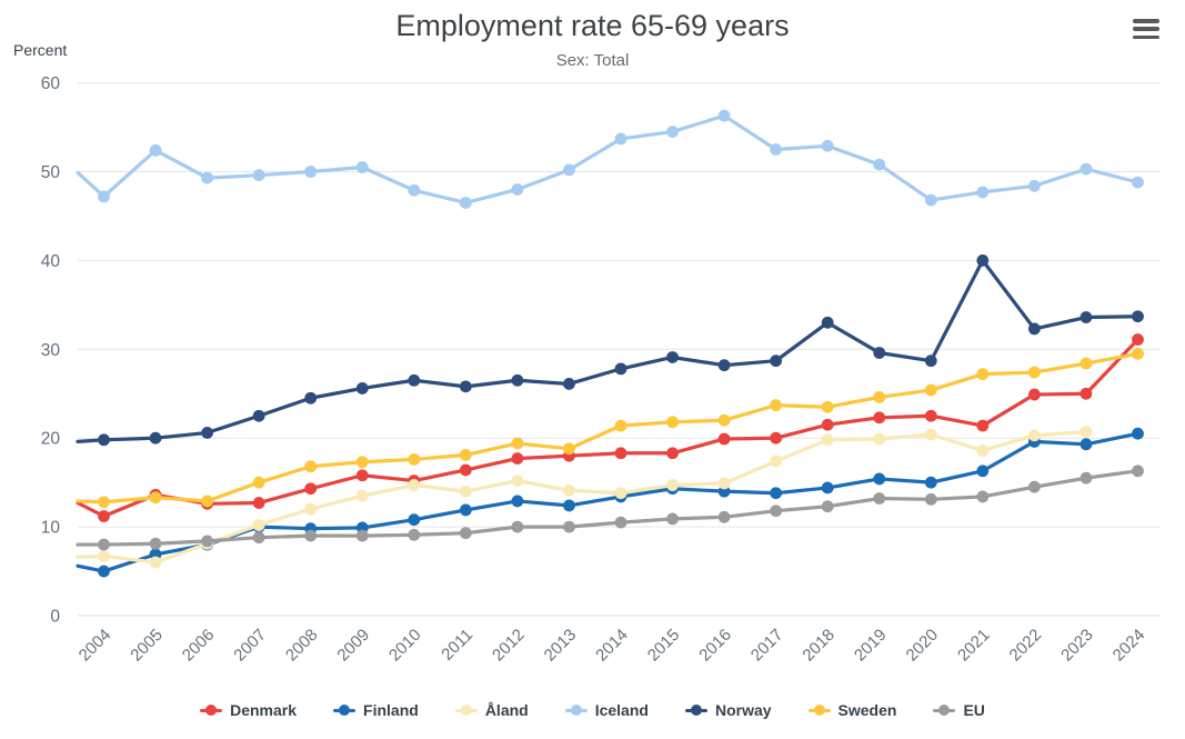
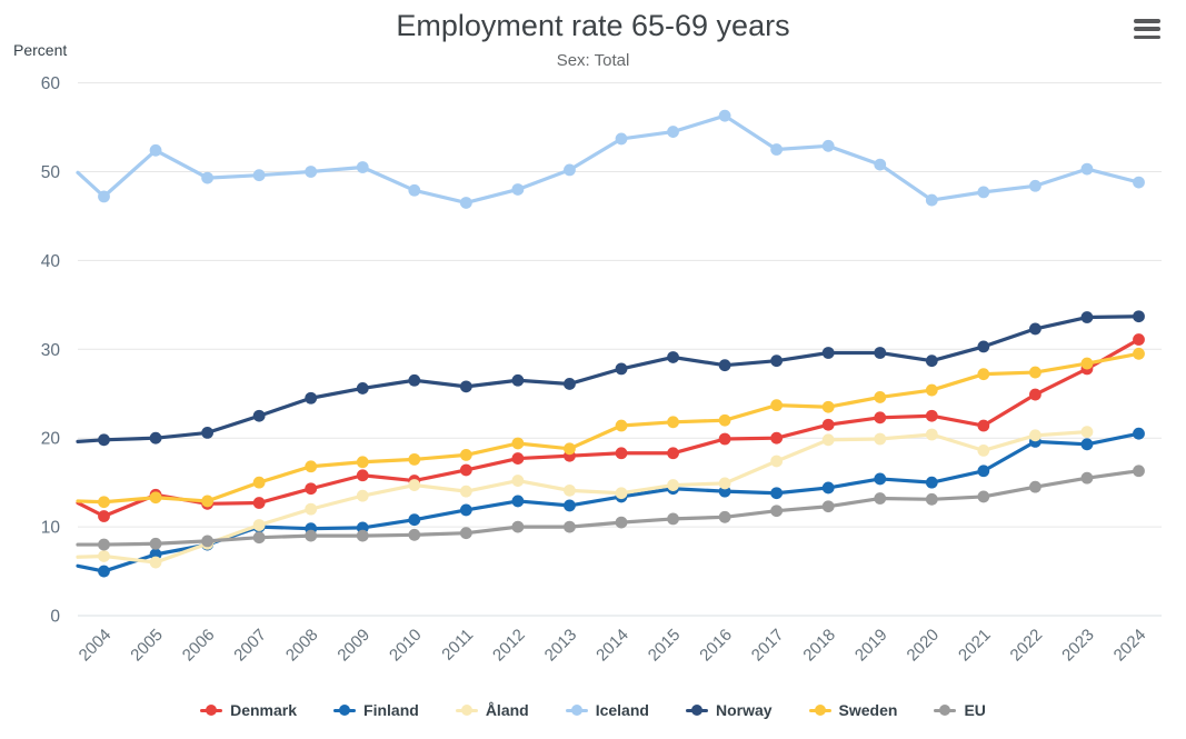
Norway/2018: 33 -> 30
Norway/2021: 40 -> 30
Denmark/2023: 25 -> 28
